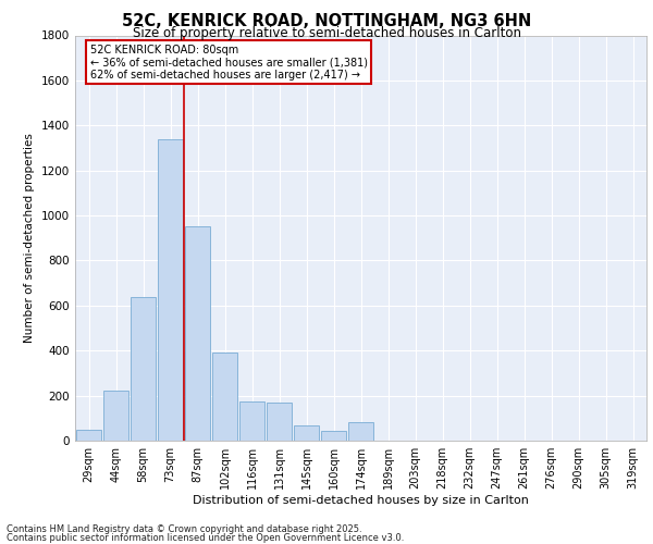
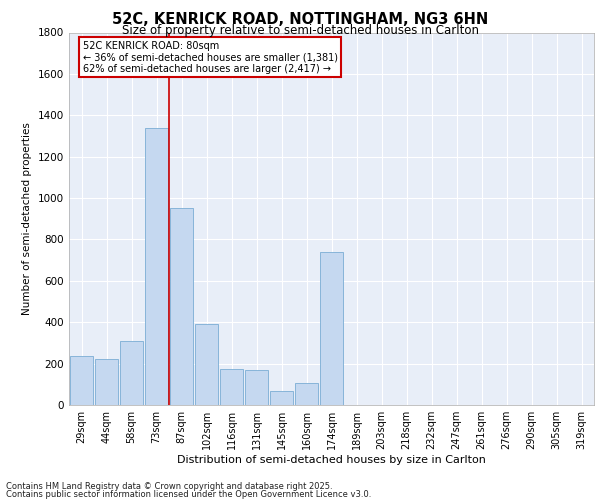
29sqm: 50 -> 235
58sqm: 640 -> 310
160sqm: 45 -> 105
174sqm: 80 -> 740
